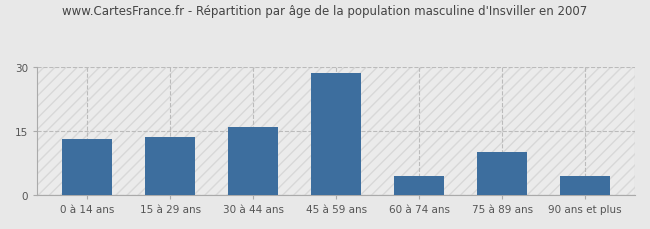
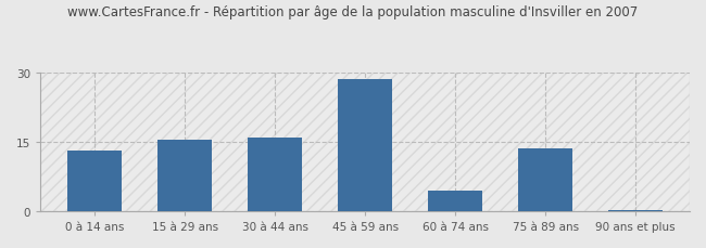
15 à 29 ans: 13.5 -> 15.5
75 à 89 ans: 10.0 -> 13.5
90 ans et plus: 4.5 -> 0.3
